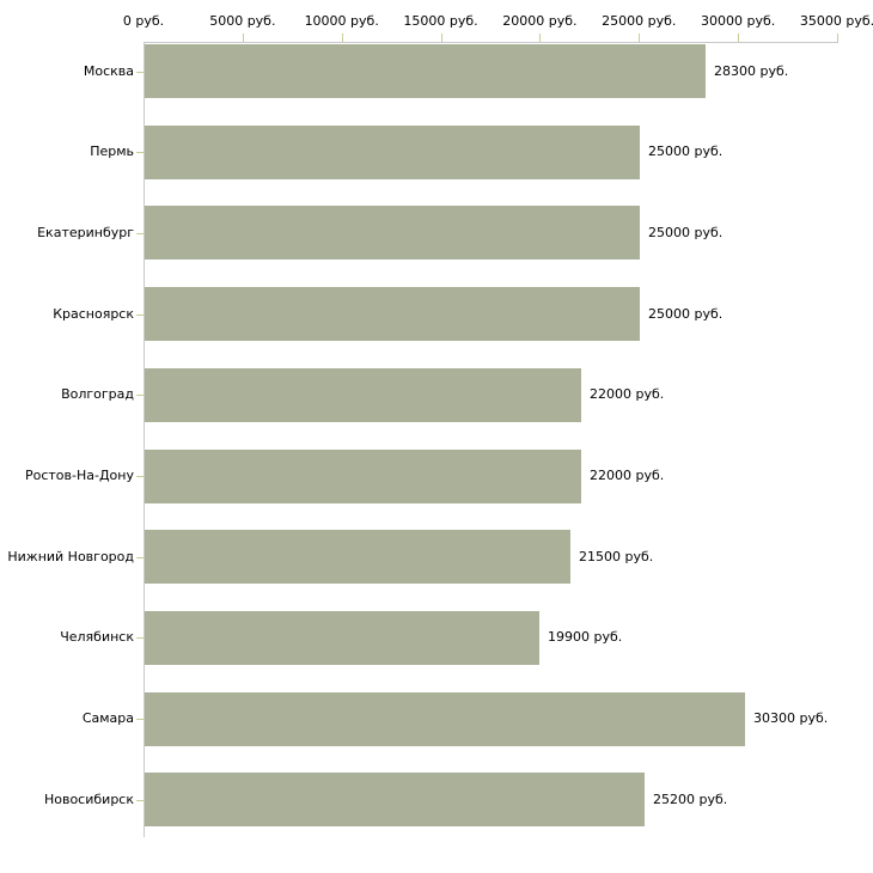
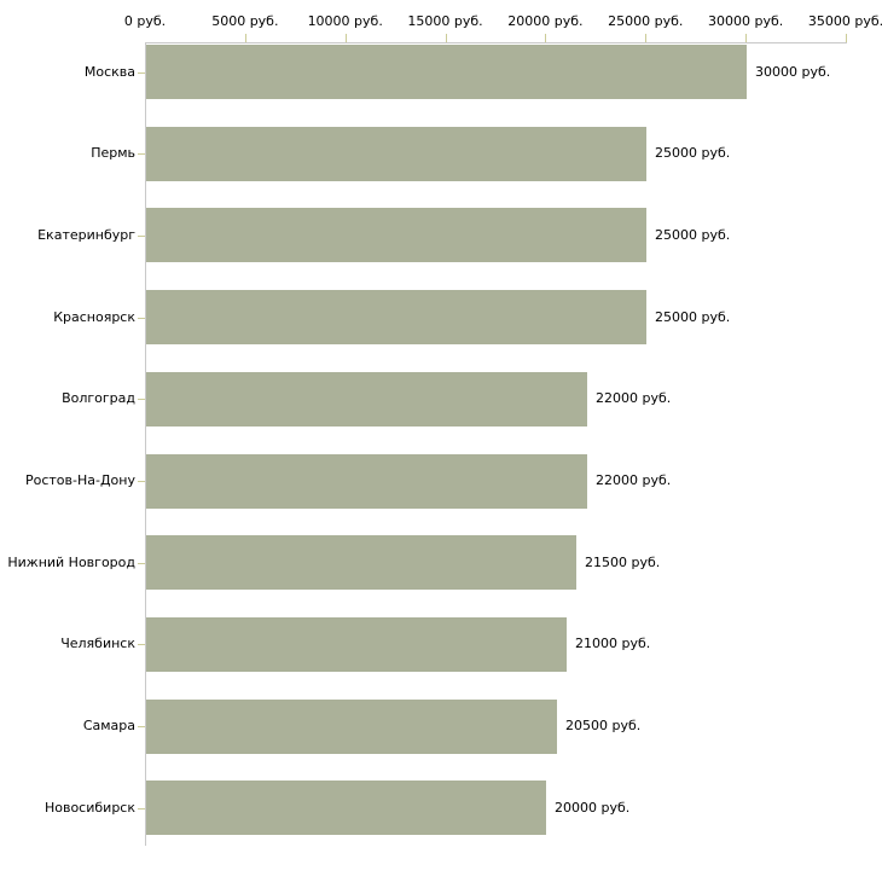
Москва: 28300 -> 30000
Челябинск: 19900 -> 21000
Самара: 30300 -> 20500
Новосибирск: 25200 -> 20000
